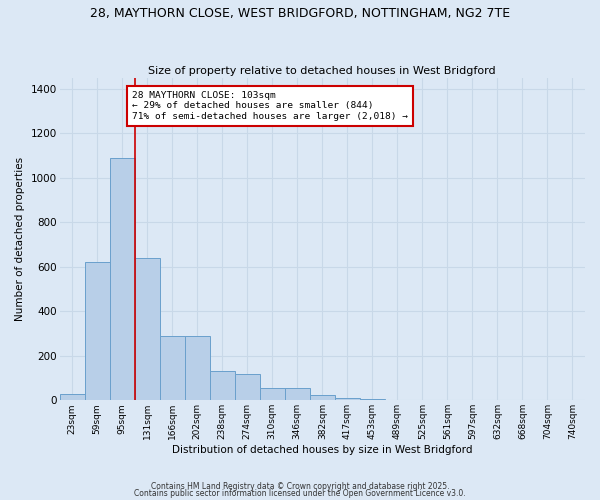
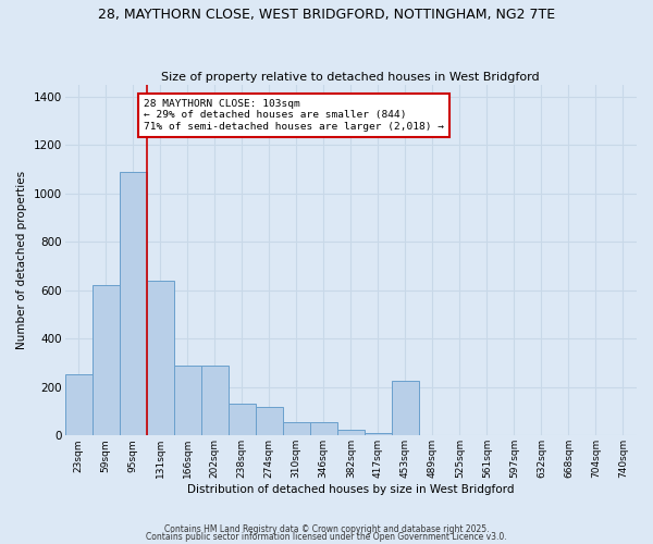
23sqm: 30 -> 255
453sqm: 5 -> 225
